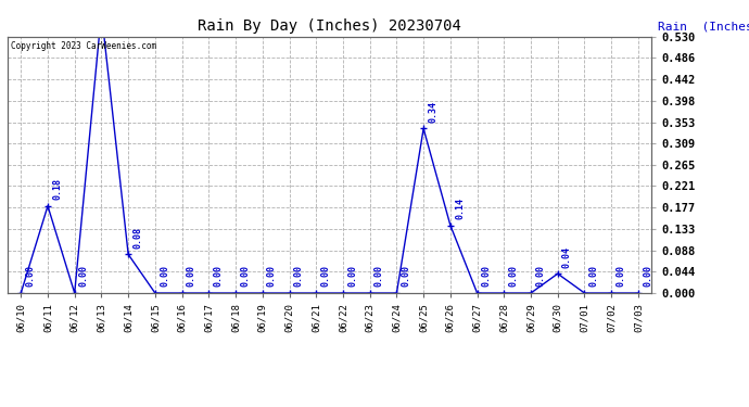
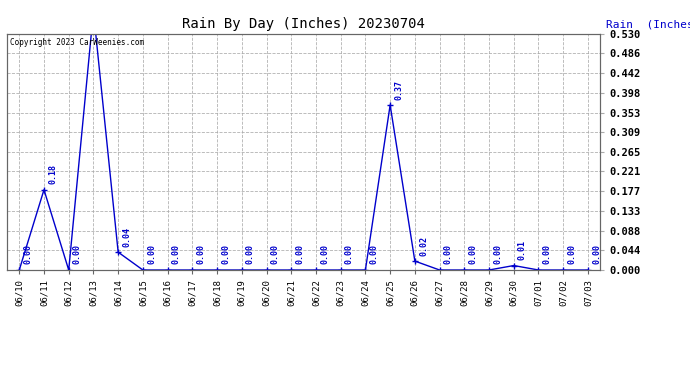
06/14: 0.08 -> 0.04
06/25: 0.34 -> 0.37
06/26: 0.14 -> 0.02
06/30: 0.04 -> 0.01
